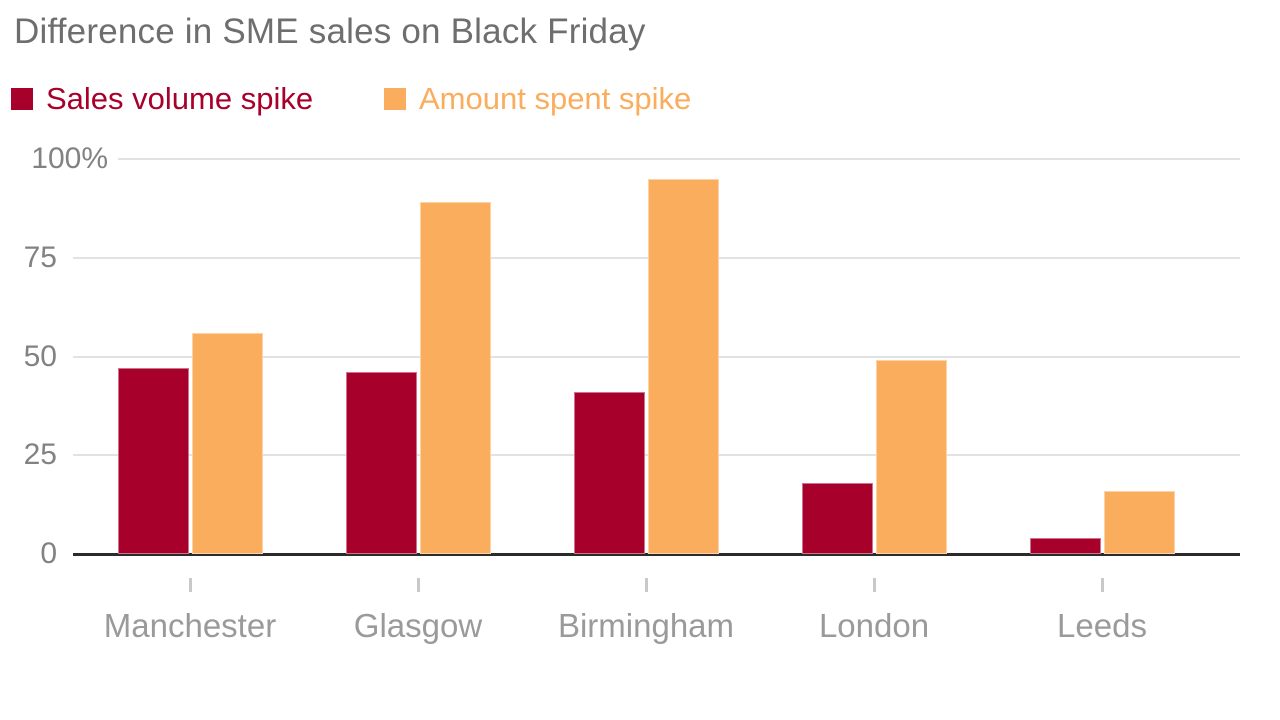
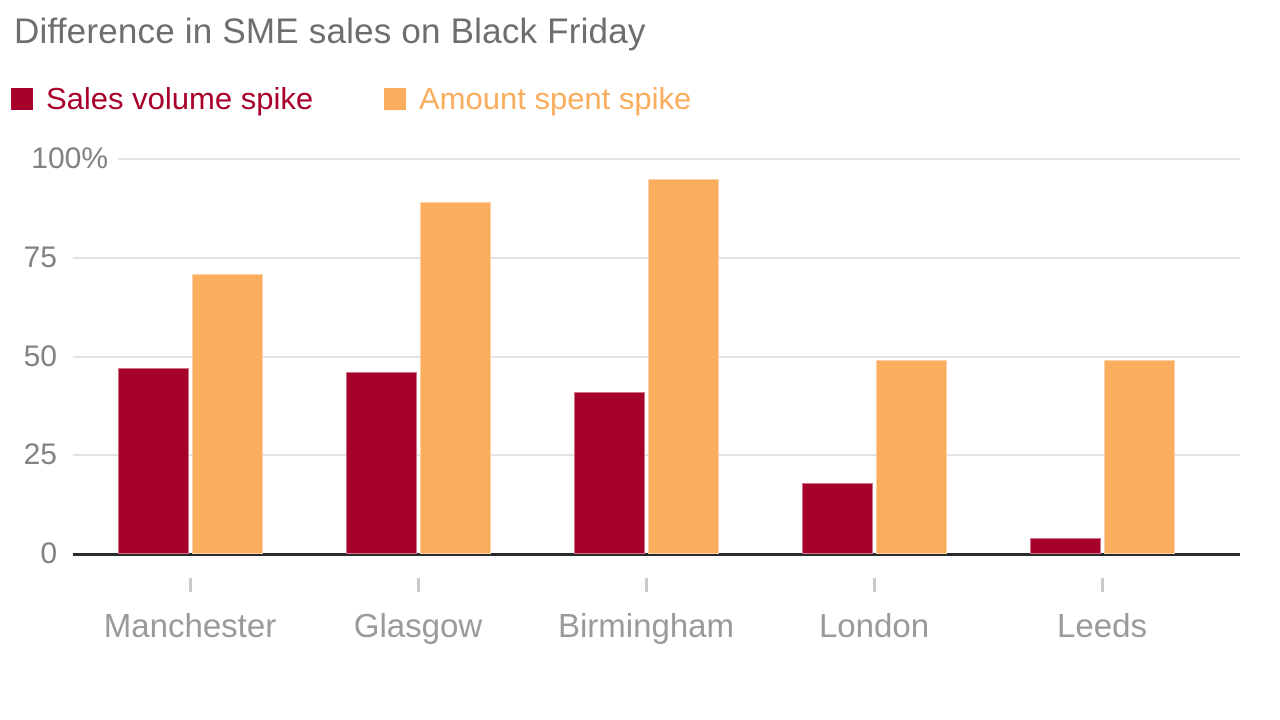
Amount spent spike/Manchester: 56 -> 71
Amount spent spike/Leeds: 16 -> 49
